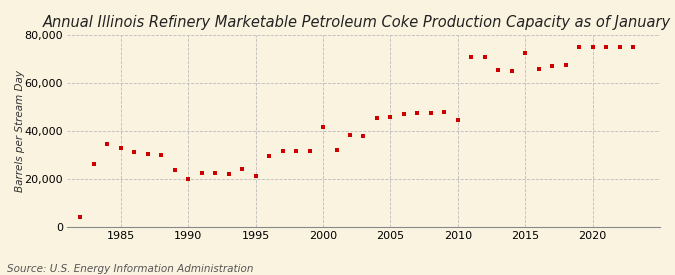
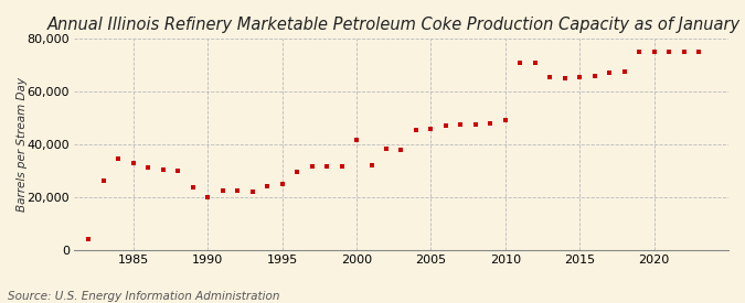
1995: 21,000 -> 25,000
2010: 44,500 -> 49,000
2015: 72,500 -> 65,500
